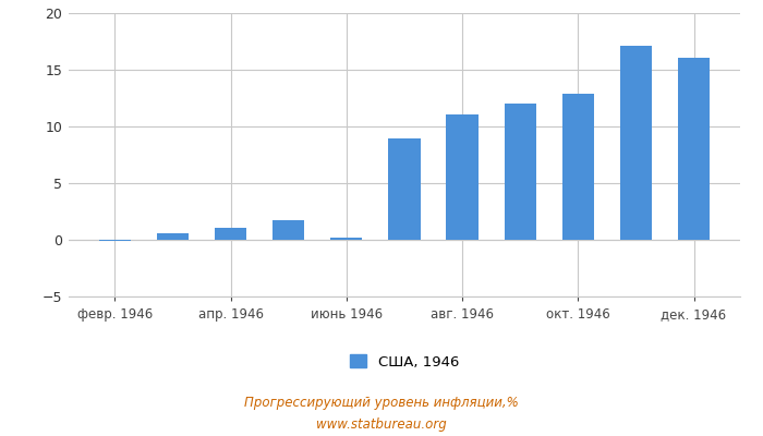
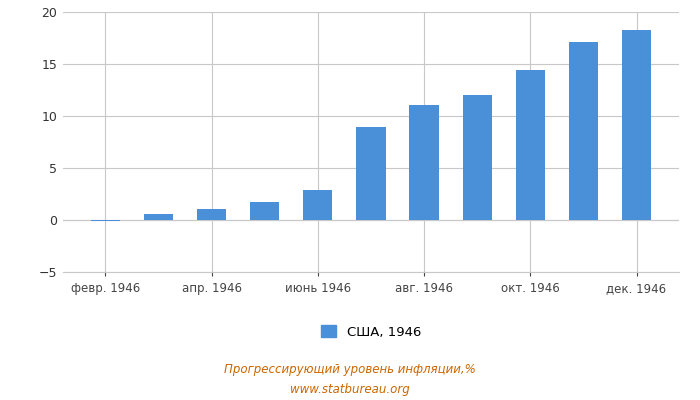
июнь 1946: 0.2 -> 2.9
окт. 1946: 12.9 -> 14.4
дек. 1946: 16.1 -> 18.3
